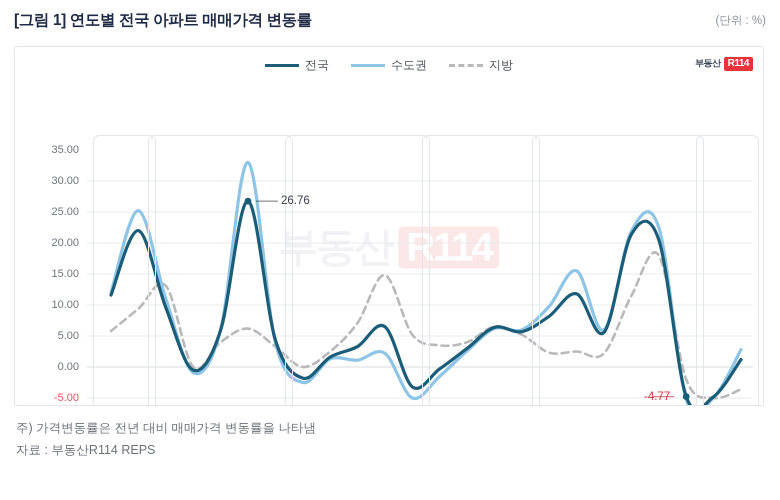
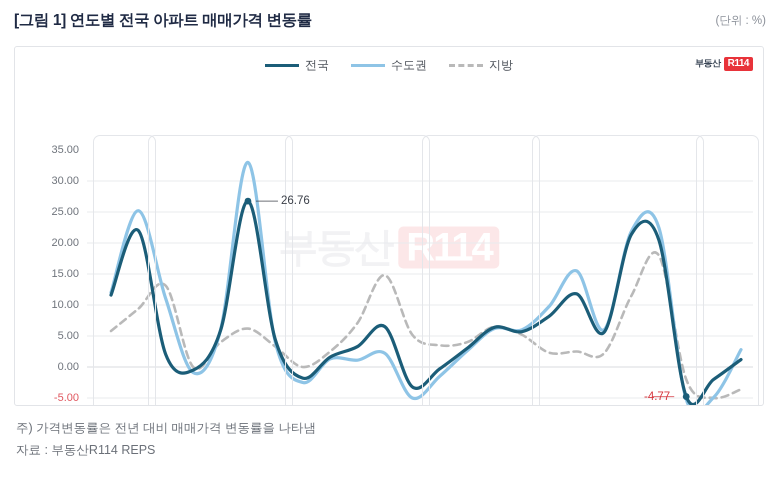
전국/'03: 10 -> 2
전국/'23: -5 -> -2
